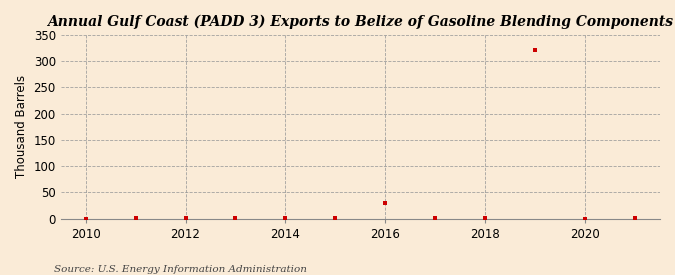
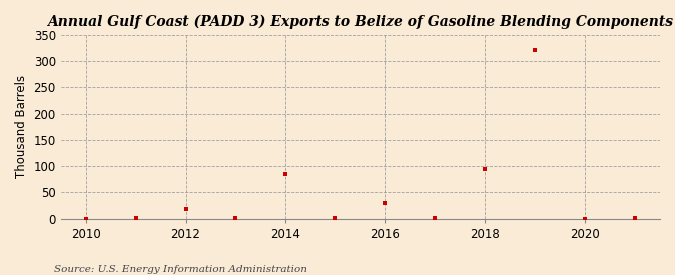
2012: 2 -> 18
2014: 1 -> 86
2018: 2 -> 94
